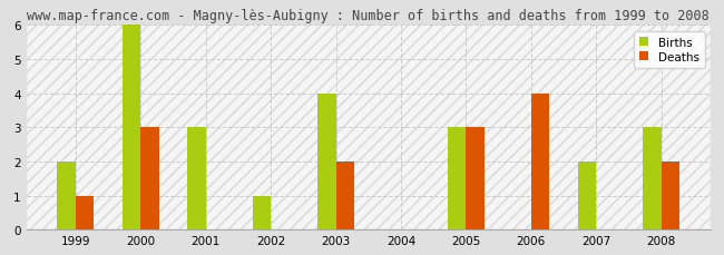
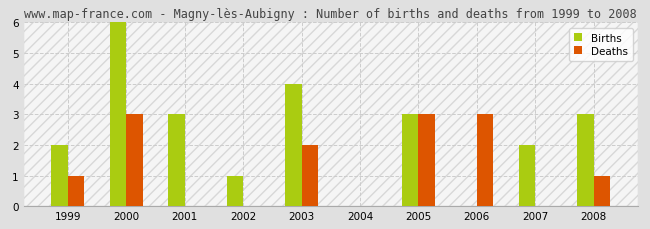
Deaths/2006: 4 -> 3
Deaths/2008: 2 -> 1
